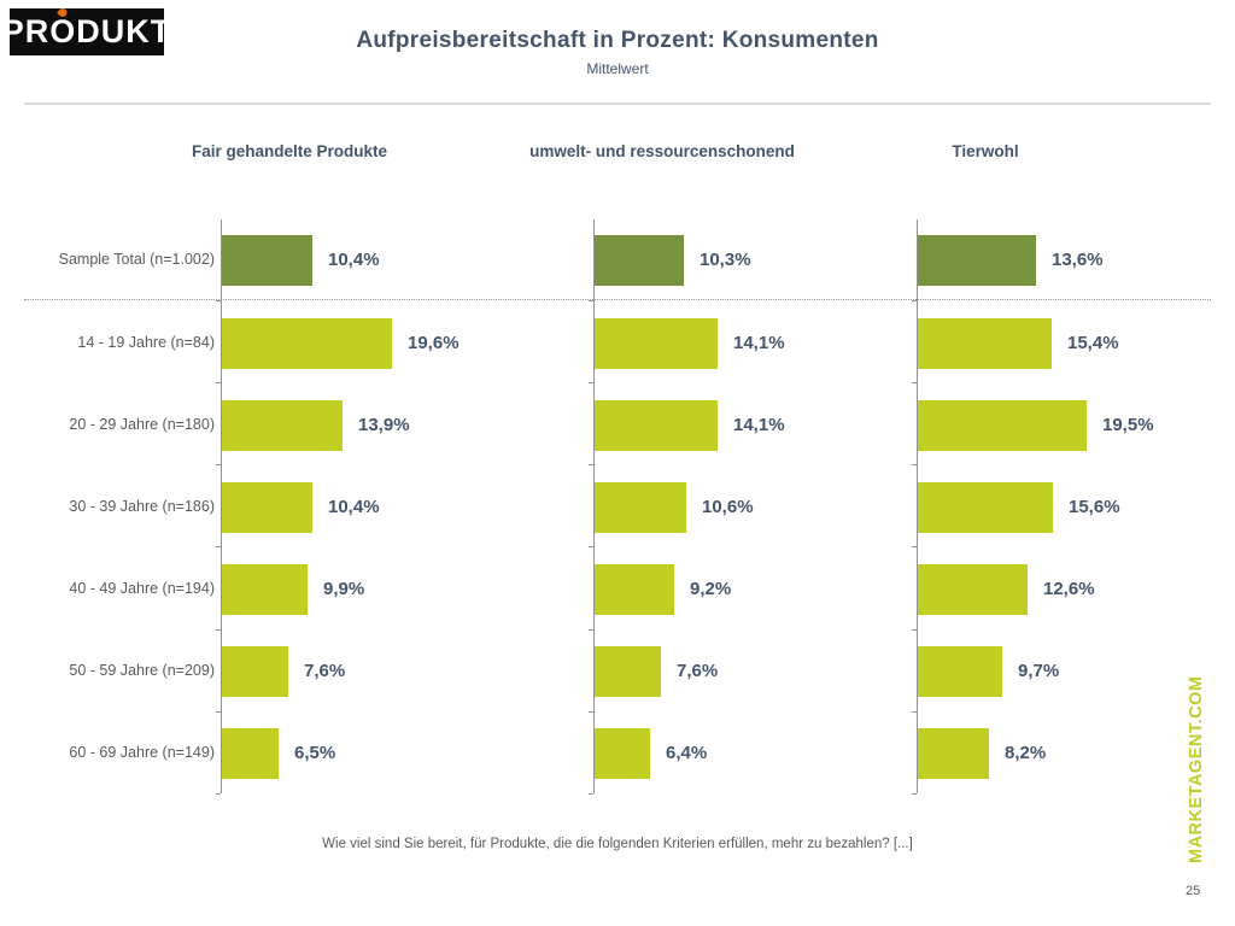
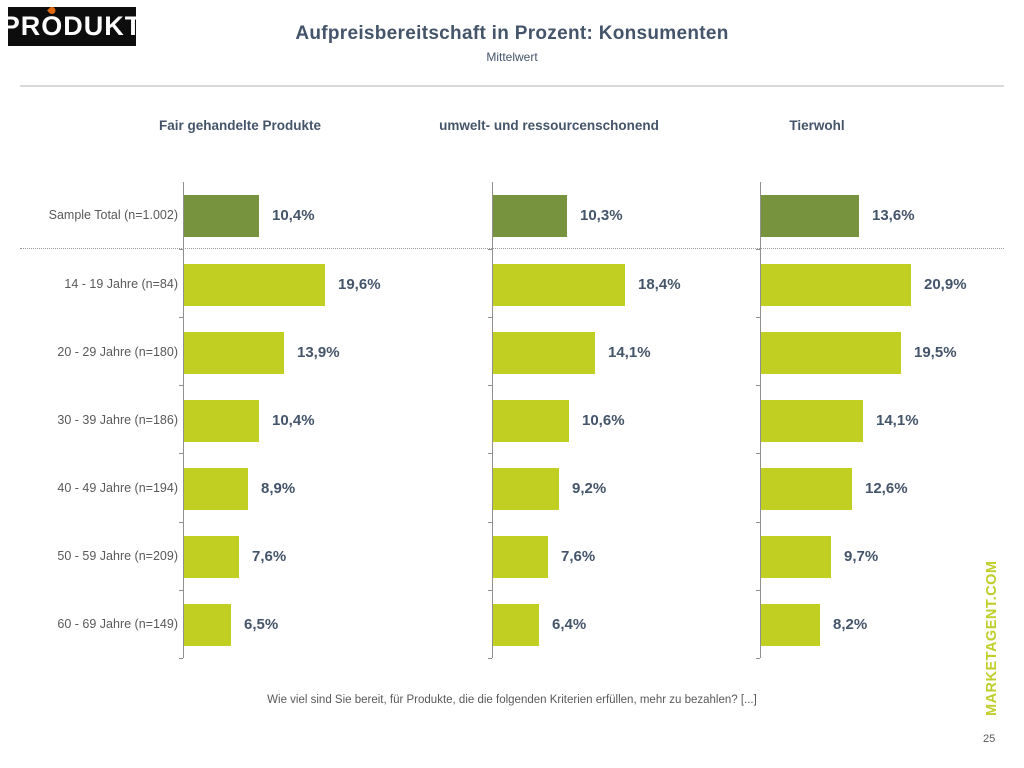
umwelt- und ressourcenschonend/14 - 19 Jahre (n=84): 14,1% -> 18,4%
Tierwohl/14 - 19 Jahre (n=84): 15,4% -> 20,9%
Tierwohl/30 - 39 Jahre (n=186): 15,6% -> 14,1%
Fair gehandelte Produkte/40 - 49 Jahre (n=194): 9,9% -> 8,9%
